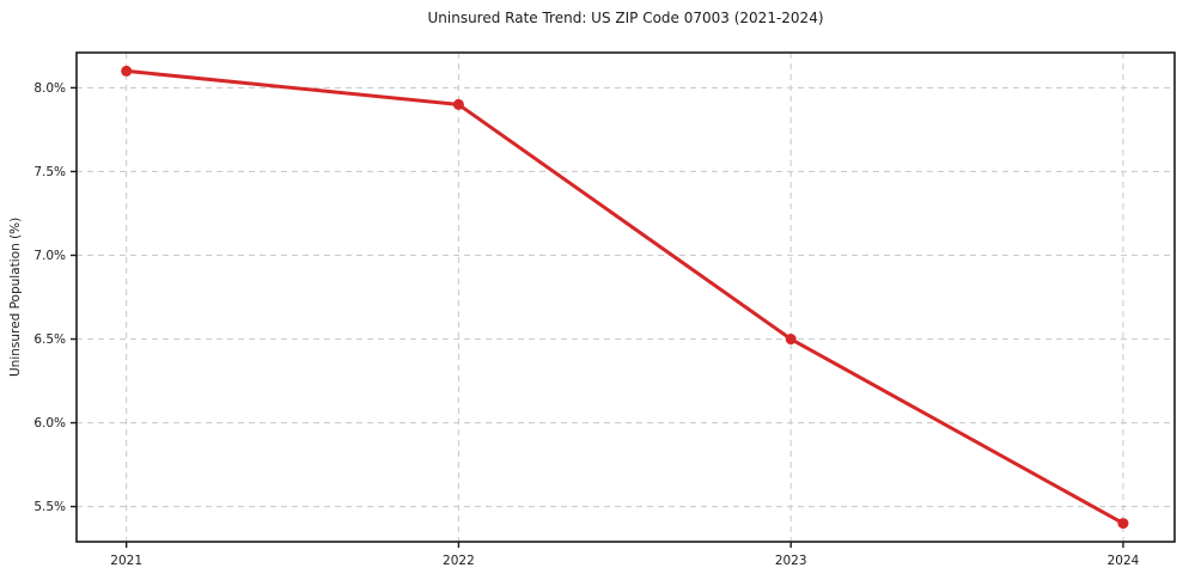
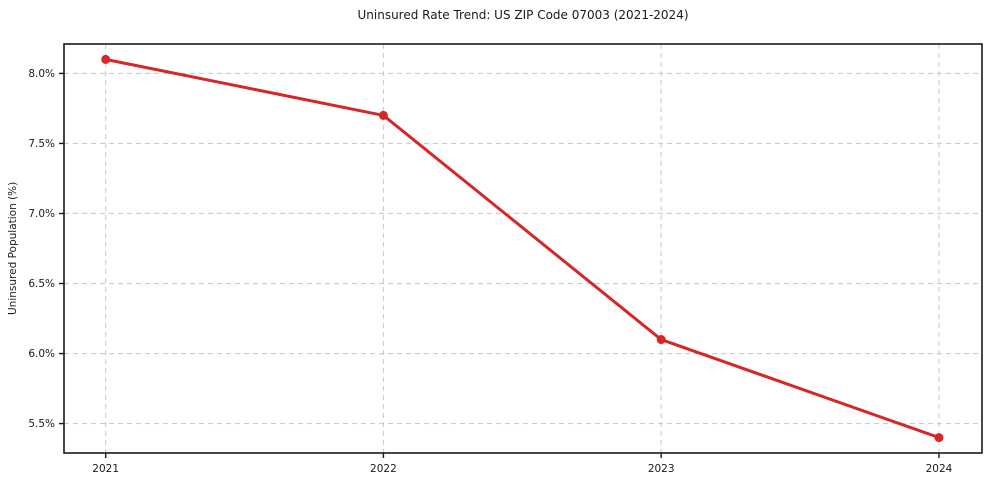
2022: 7.9% -> 7.7%
2023: 6.5% -> 6.1%
